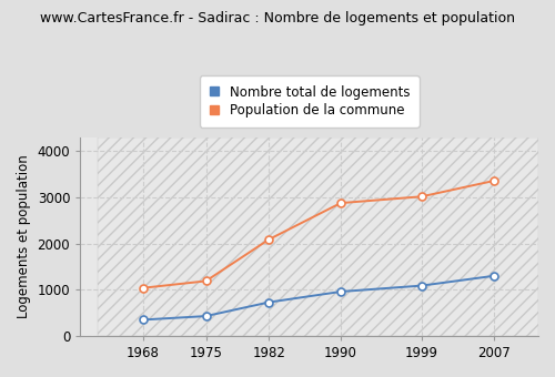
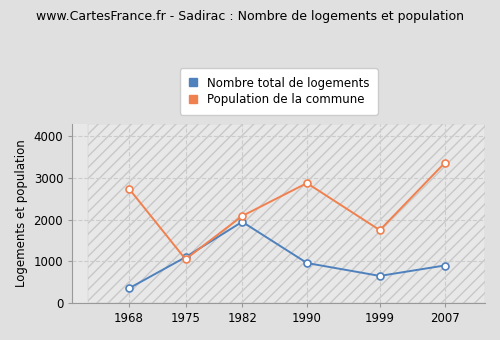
Population de la commune/1968: 1040 -> 2750
Nombre total de logements/1975: 430 -> 1100
Population de la commune/1975: 1190 -> 1050
Nombre total de logements/1982: 730 -> 1950
Nombre total de logements/1999: 1090 -> 650
Population de la commune/1999: 3020 -> 1750
Nombre total de logements/2007: 1300 -> 900
